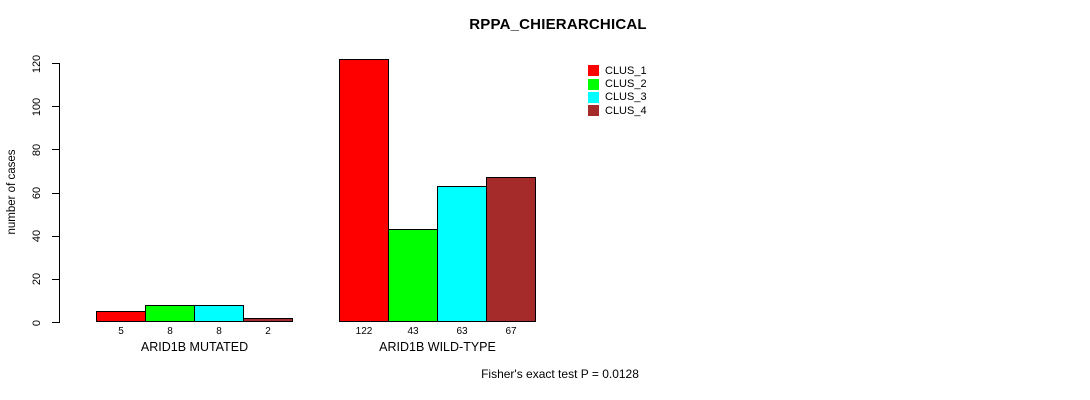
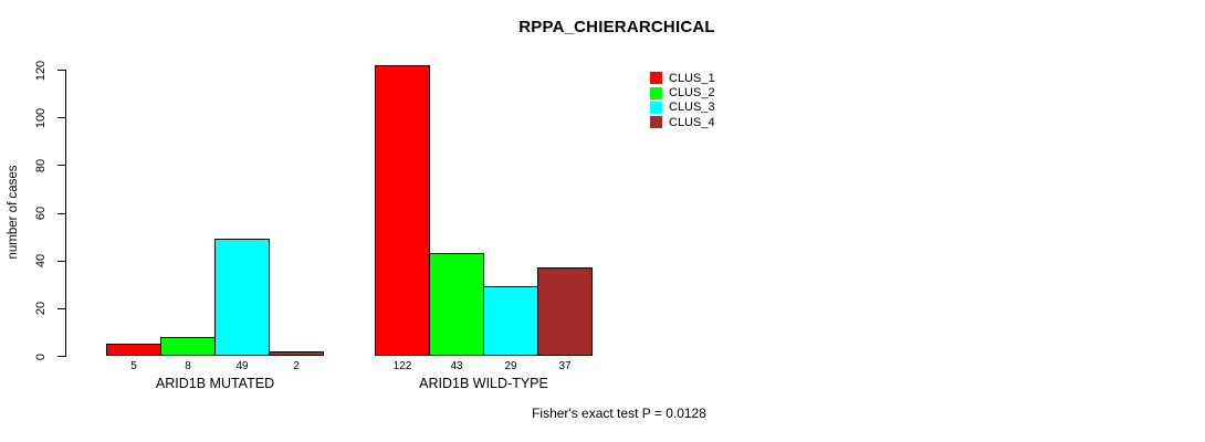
CLUS_3/ARID1B MUTATED: 8 -> 49
CLUS_3/ARID1B WILD-TYPE: 63 -> 29
CLUS_4/ARID1B WILD-TYPE: 67 -> 37
